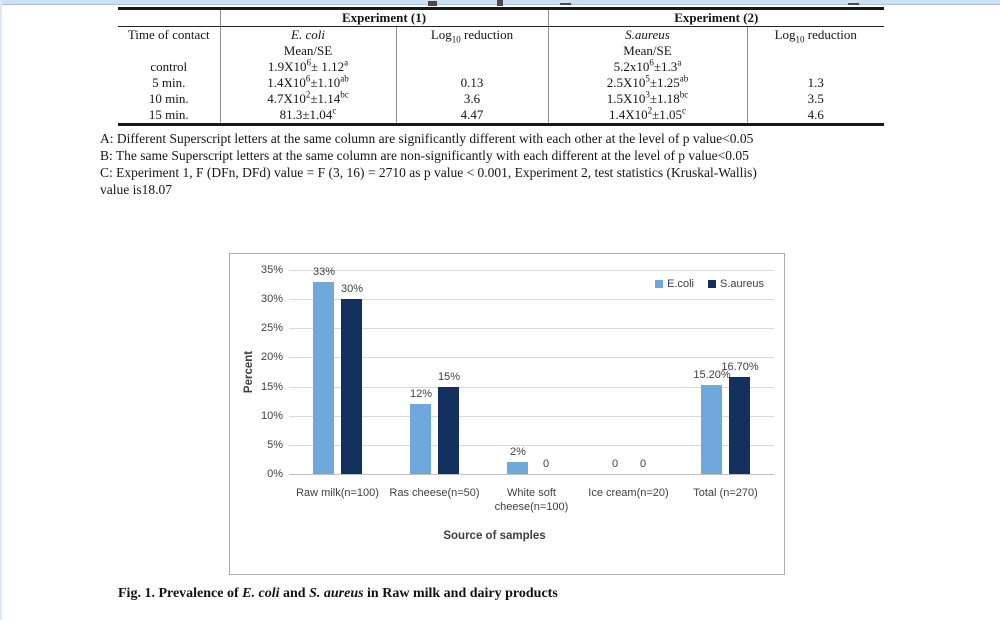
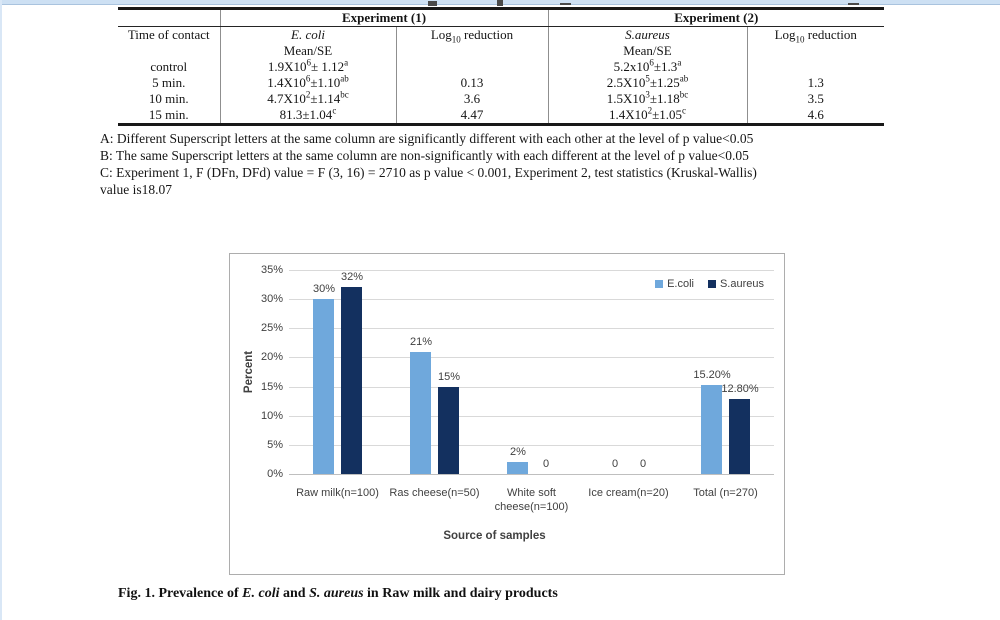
E.coli/Raw milk(n=100): 33% -> 30%
S.aureus/Raw milk(n=100): 30% -> 32%
E.coli/Ras cheese(n=50): 12% -> 21%
S.aureus/Total (n=270): 16.70% -> 12.80%
